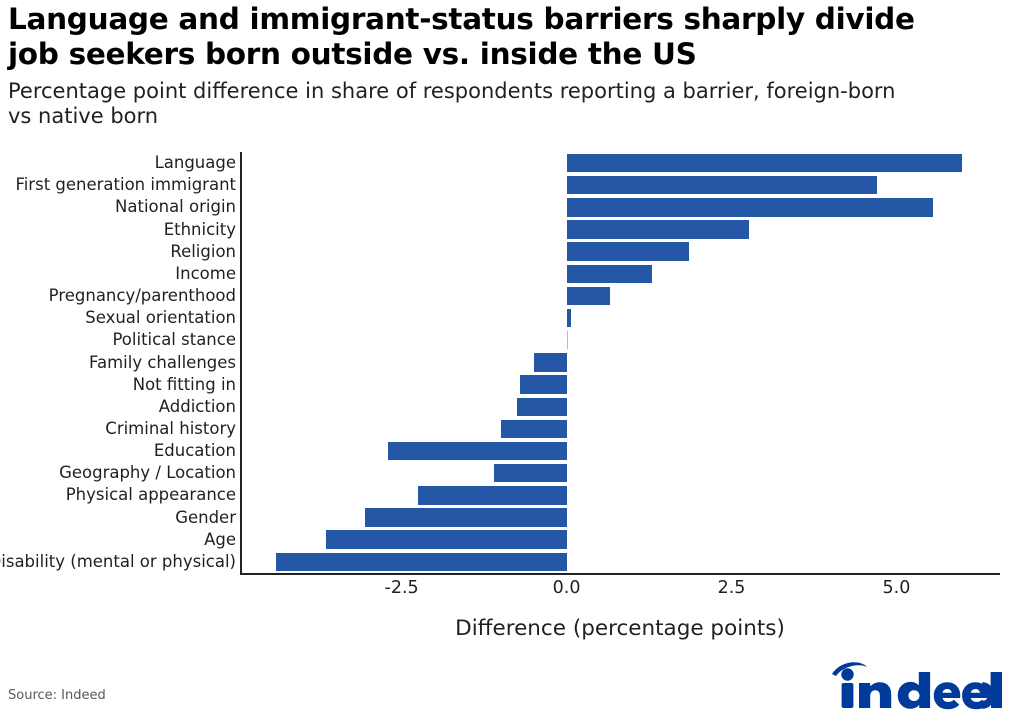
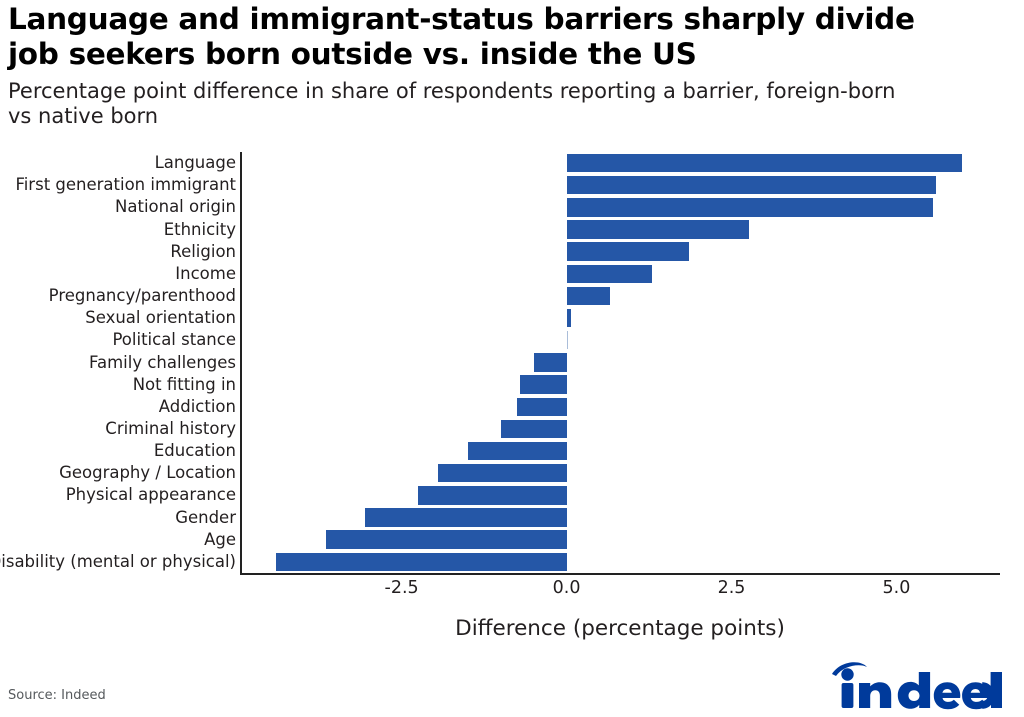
First generation immigrant: 4.7 -> 5.6
Education: -2.7 -> -1.5
Geography / Location: -1.1 -> -1.9
